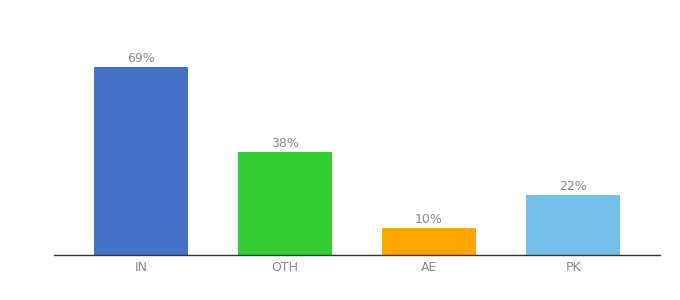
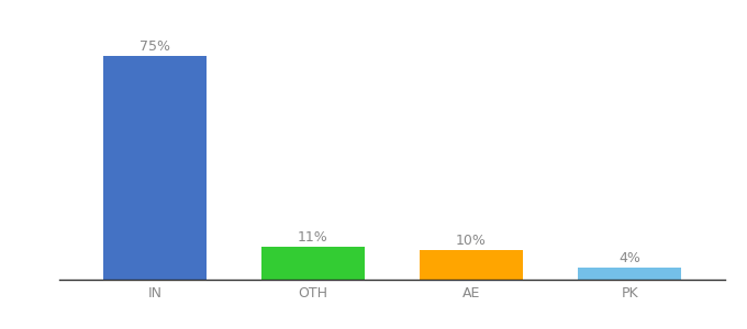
IN: 69% -> 75%
OTH: 38% -> 11%
PK: 22% -> 4%
